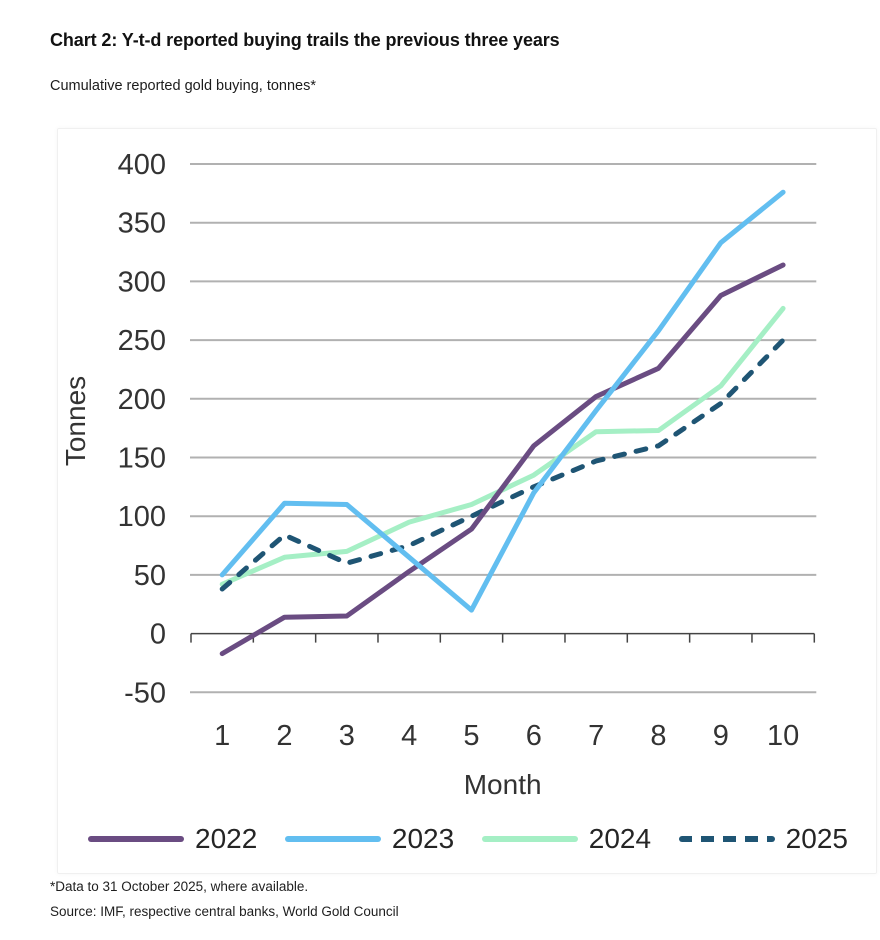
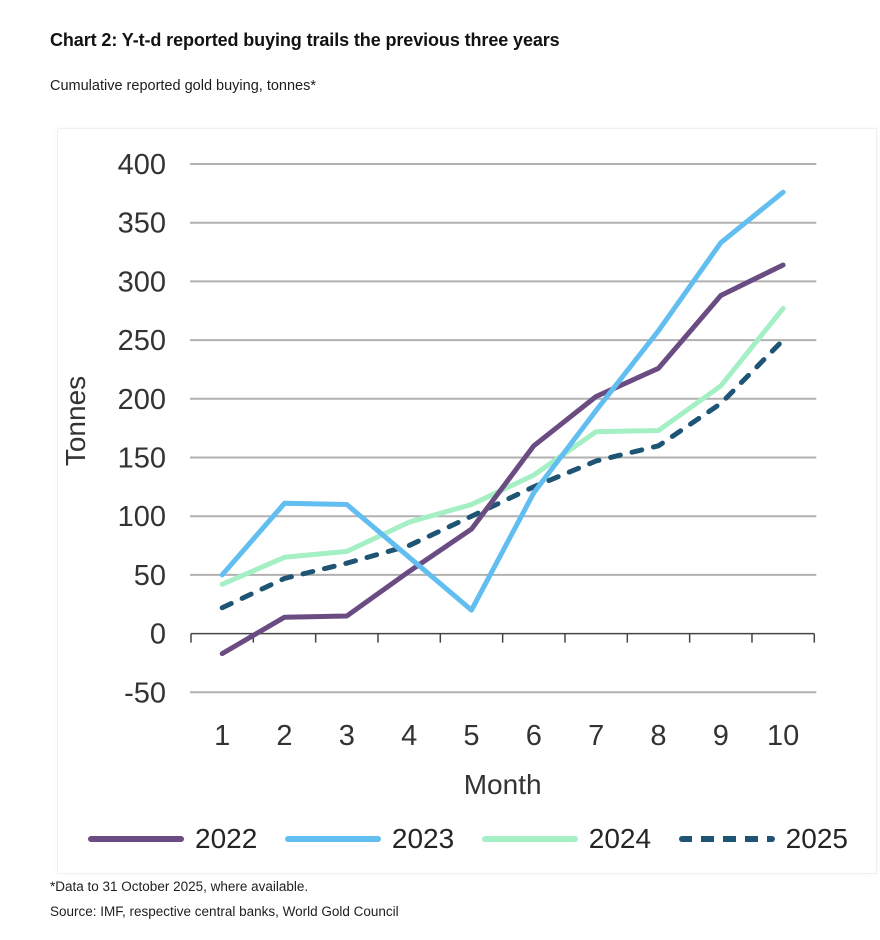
2025/1: 38 -> 22
2025/2: 84 -> 47
